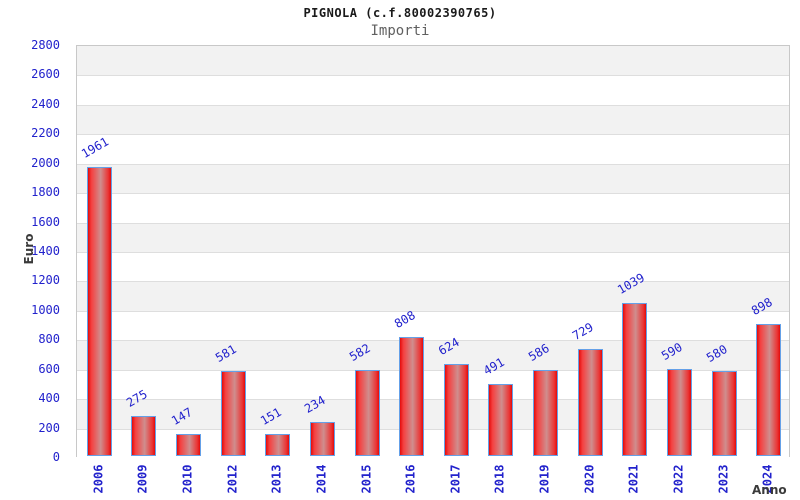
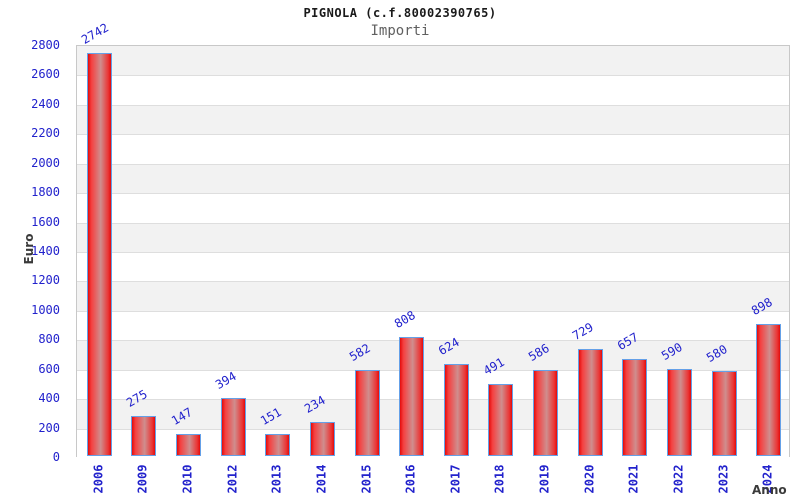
2006: 1961 -> 2742
2012: 581 -> 394
2021: 1039 -> 657
